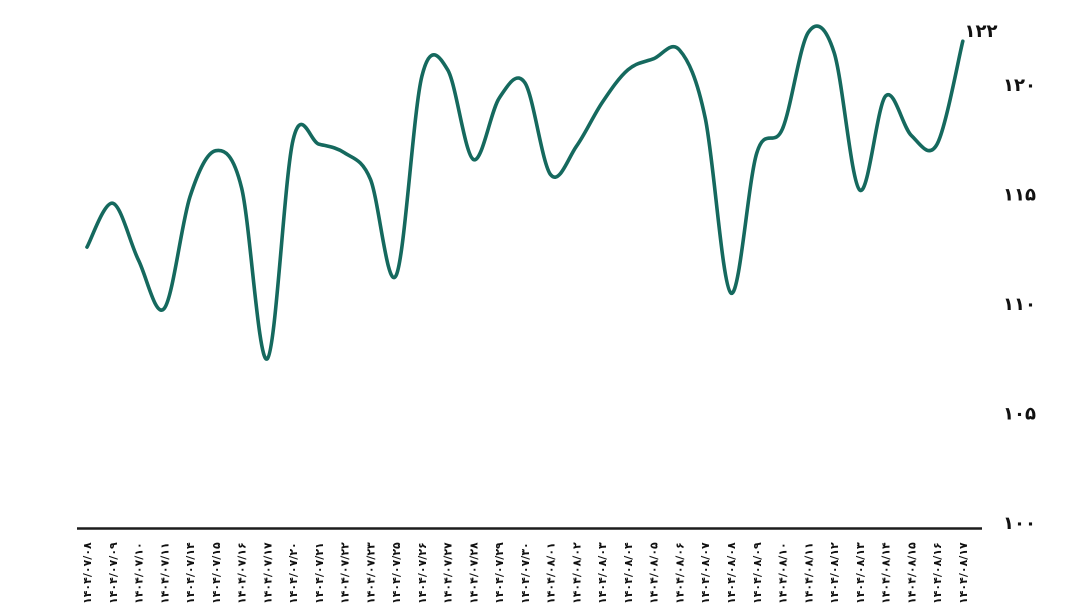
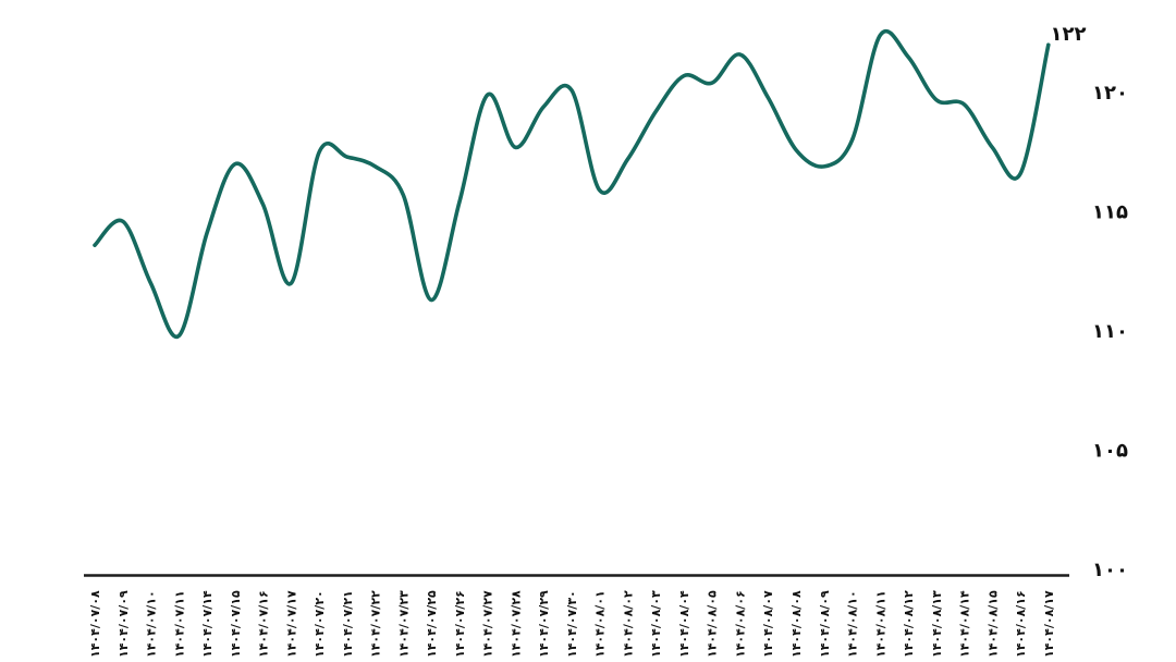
۱۴۰۴/۰۷/۰۸: 112.6 -> 113.6
۱۴۰۴/۰۷/۱۴: 114.9 -> 114.1
۱۴۰۴/۰۷/۱۷: 107.5 -> 112.0
۱۴۰۴/۰۷/۲۶: 120.4 -> 115.4
۱۴۰۴/۰۷/۲۷: 120.7 -> 119.9
۱۴۰۴/۰۷/۲۸: 116.6 -> 117.7
۱۴۰۴/۰۸/۰۵: 121.2 -> 120.4
۱۴۰۴/۰۸/۰۷: 118.5 -> 119.8
۱۴۰۴/۰۸/۰۸: 110.5 -> 117.6
۱۴۰۴/۰۸/۱۳: 115.2 -> 119.7
۱۴۰۴/۰۸/۱۶: 117.3 -> 116.6
